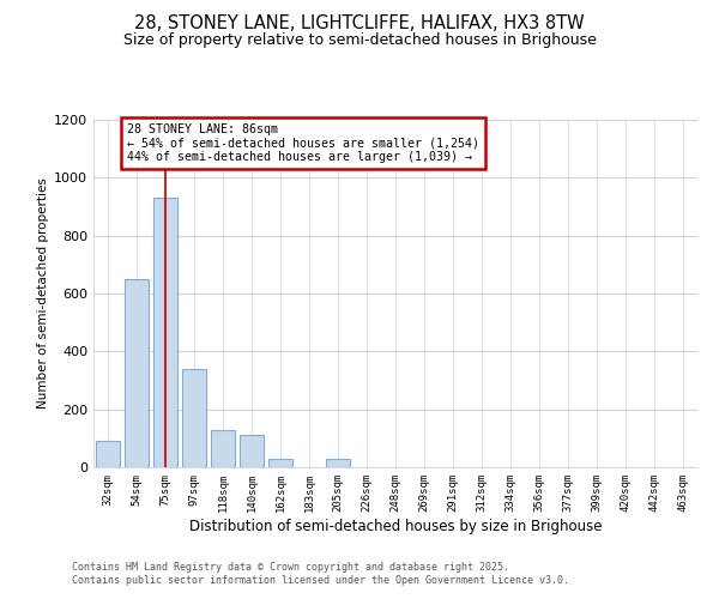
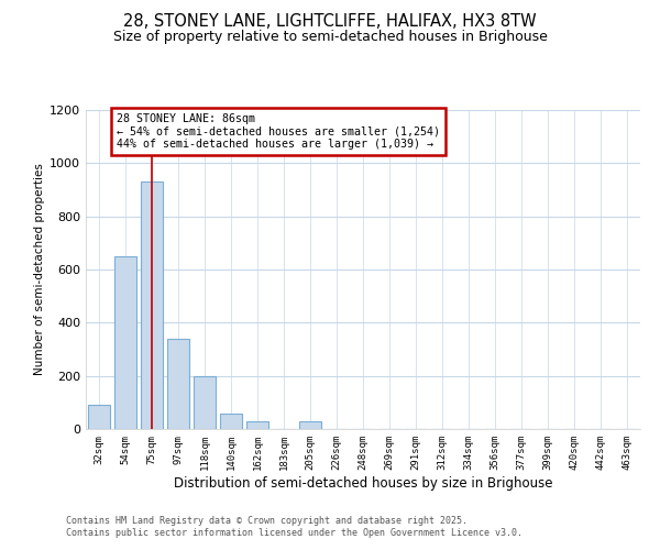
118sqm: 130 -> 200
140sqm: 110 -> 60
